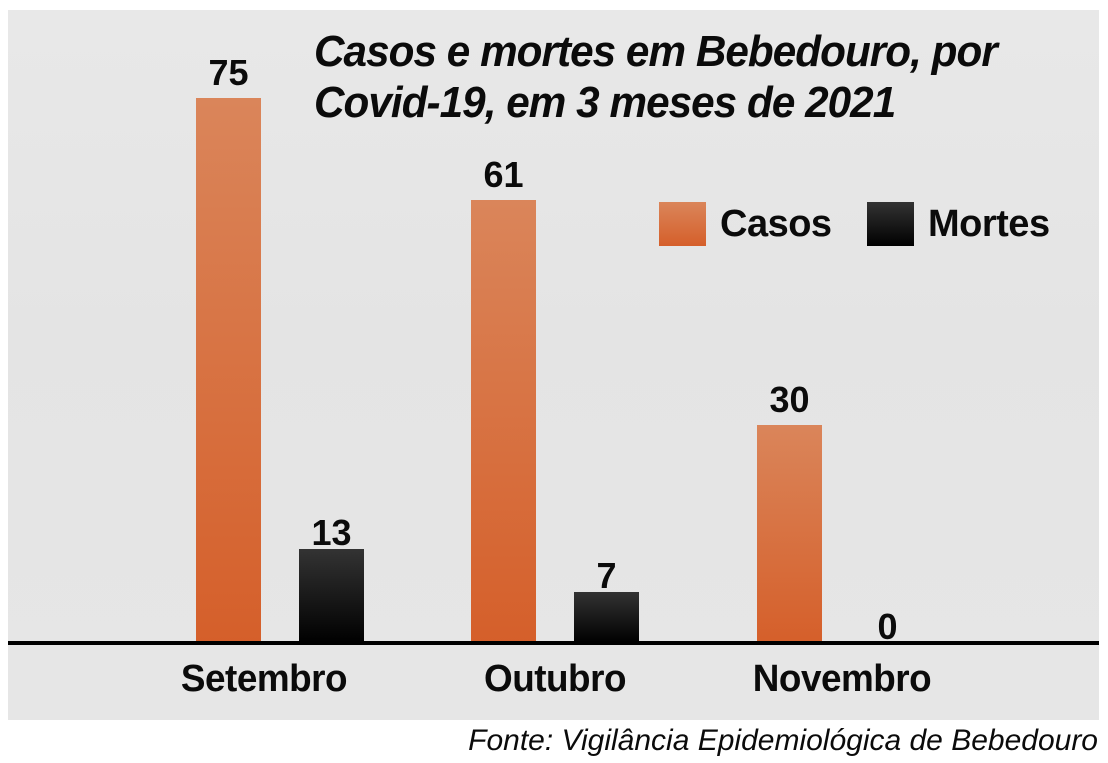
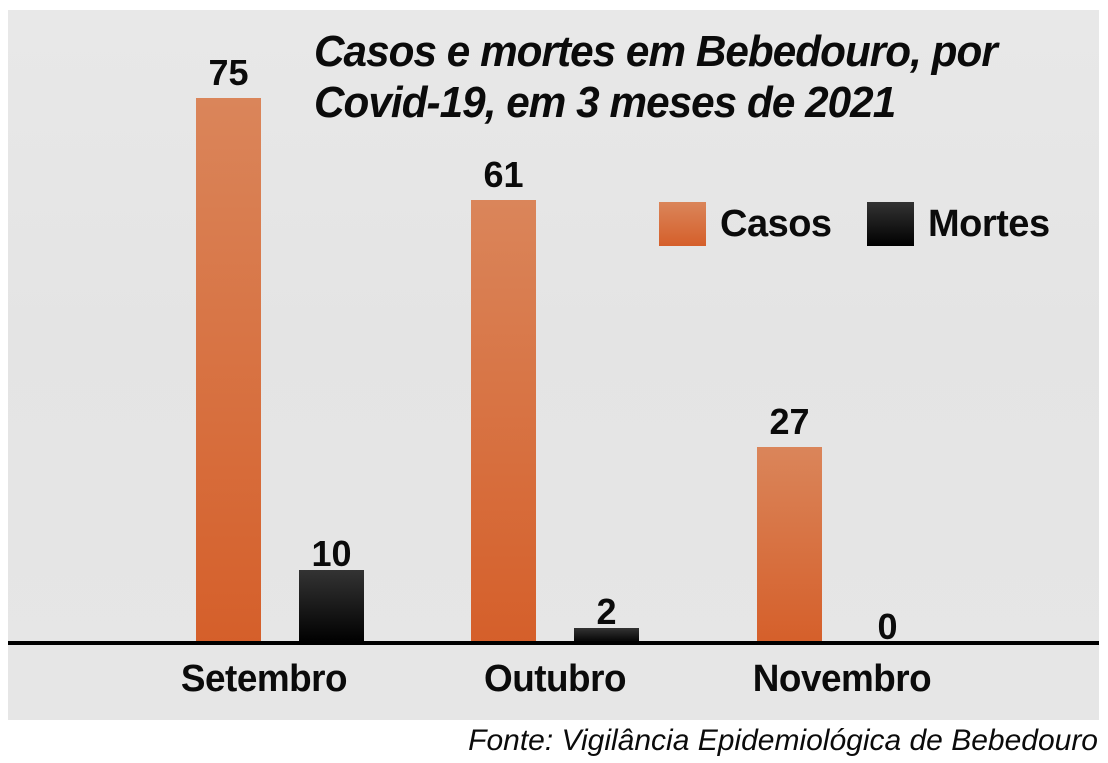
Mortes/Setembro: 13 -> 10
Mortes/Outubro: 7 -> 2
Casos/Novembro: 30 -> 27
